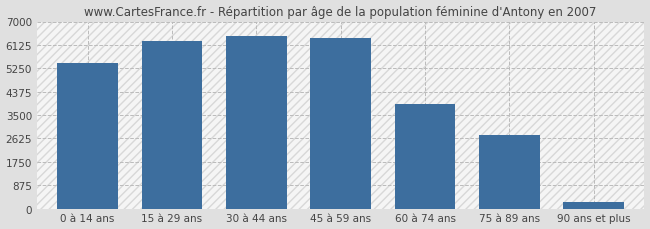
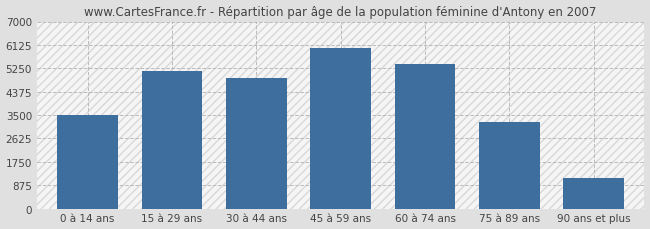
0 à 14 ans: 5450 -> 3500
15 à 29 ans: 6280 -> 5150
30 à 44 ans: 6450 -> 4900
45 à 59 ans: 6380 -> 6000
60 à 74 ans: 3900 -> 5400
75 à 89 ans: 2750 -> 3250
90 ans et plus: 260 -> 1150
